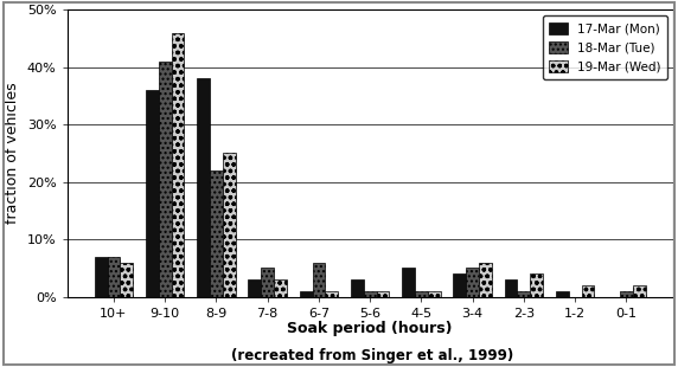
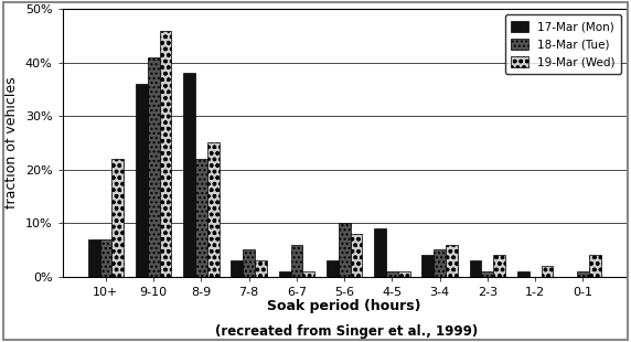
19-Mar (Wed)/10+: 6% -> 22%
18-Mar (Tue)/5-6: 1% -> 10%
19-Mar (Wed)/5-6: 1% -> 8%
17-Mar (Mon)/4-5: 5% -> 9%
19-Mar (Wed)/0-1: 2% -> 4%
